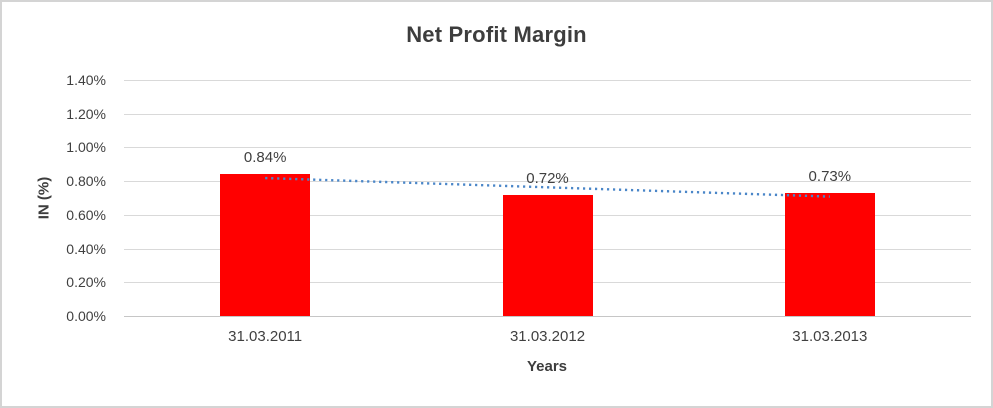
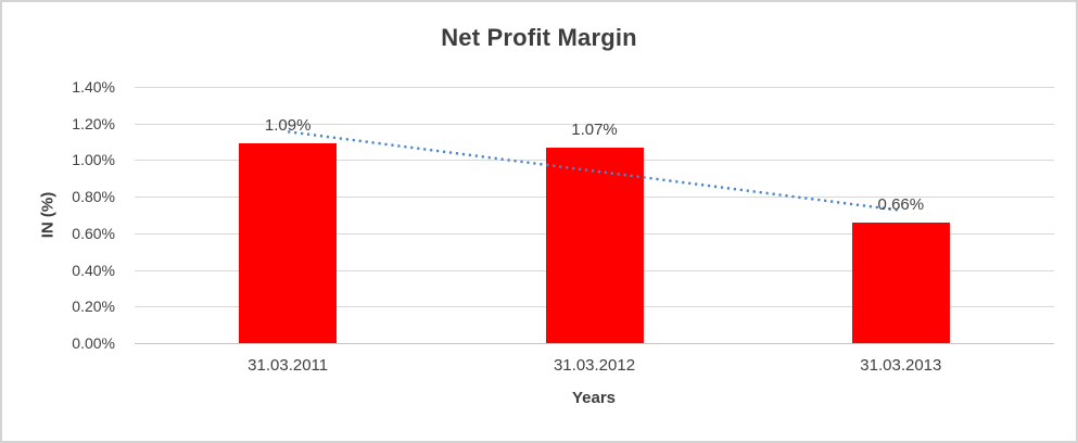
31.03.2011: 0.84% -> 1.09%
31.03.2012: 0.72% -> 1.07%
31.03.2013: 0.73% -> 0.66%
